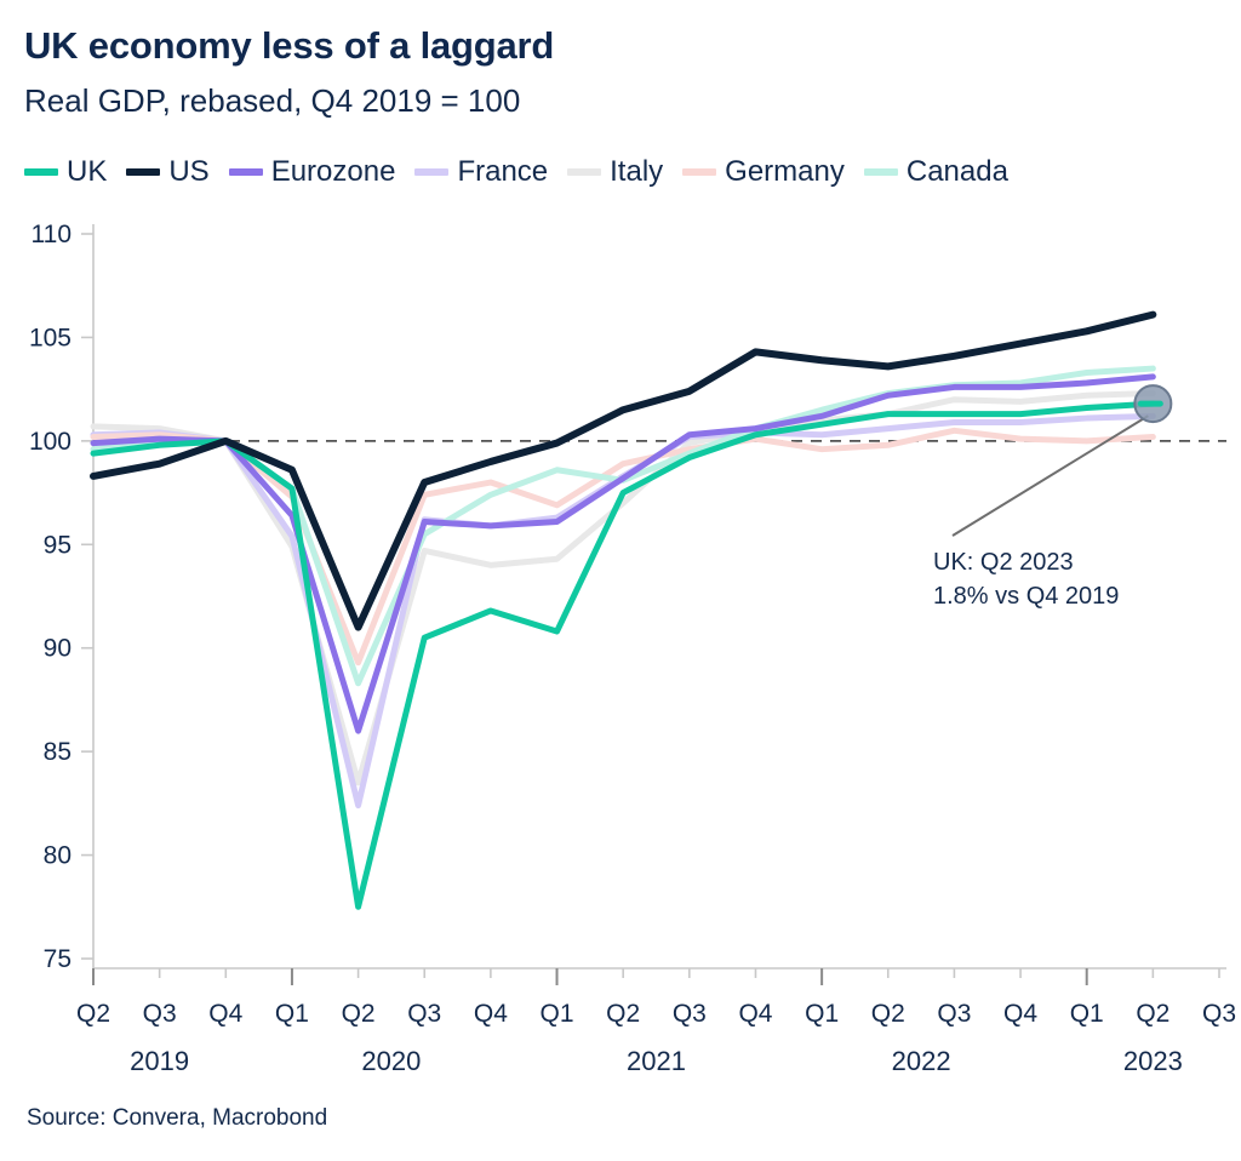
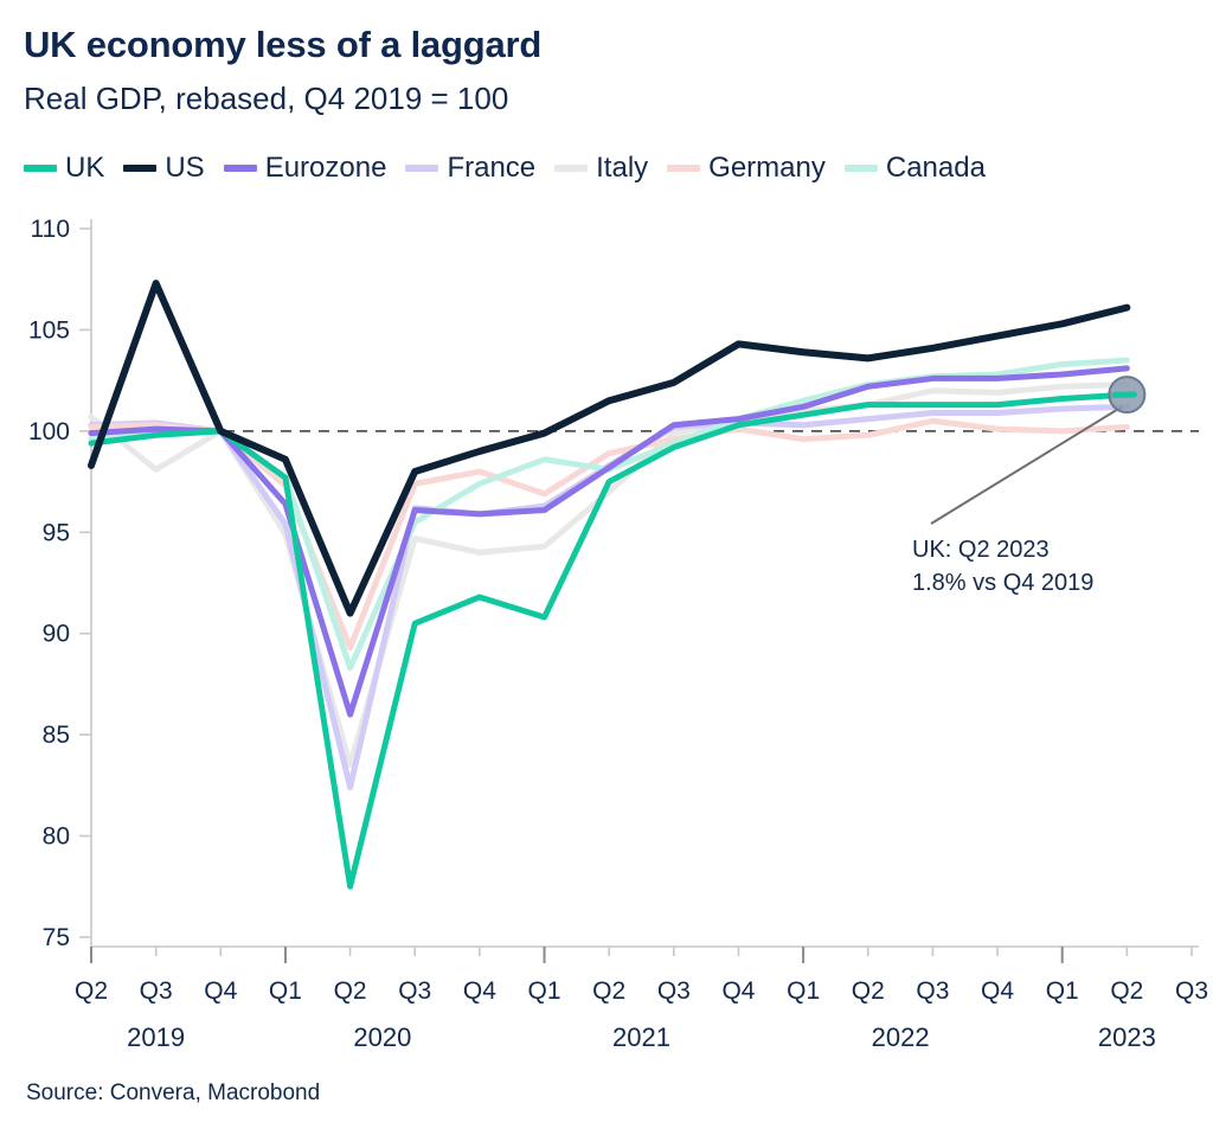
US/Q3 2019: 98.9 -> 107.3
Italy/Q3 2019: 100.6 -> 98.1
